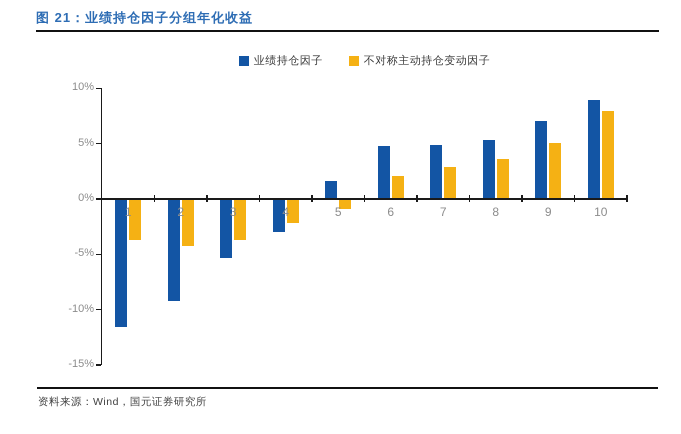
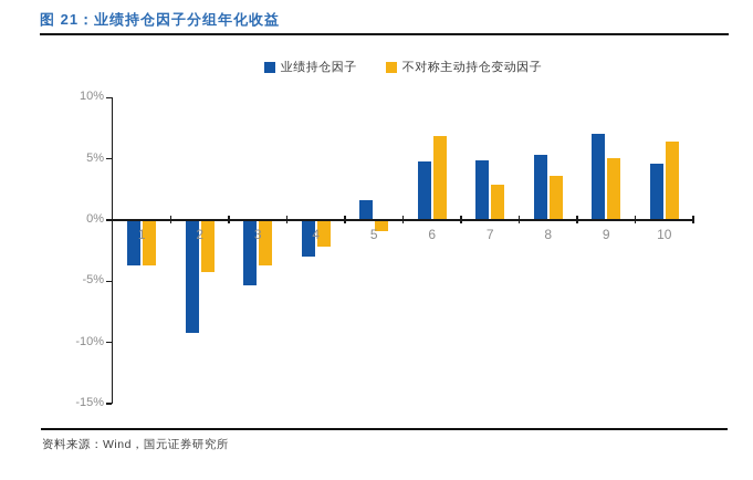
业绩持仓因子/1: -11.5% -> -3.7%
不对称主动持仓变动因子/6: 2.0% -> 6.8%
业绩持仓因子/10: 8.9% -> 4.5%
不对称主动持仓变动因子/10: 7.9% -> 6.3%
